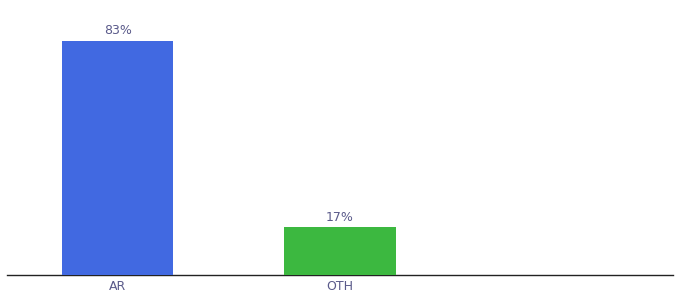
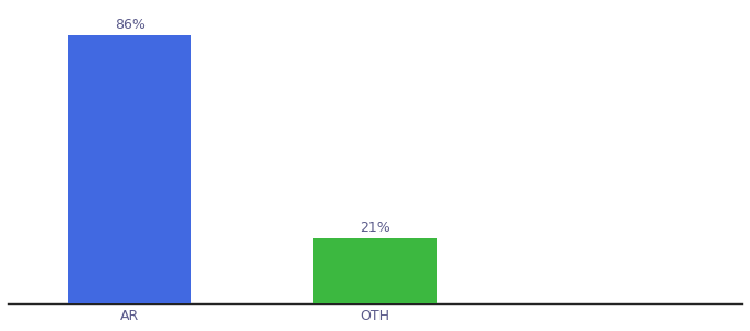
AR: 83% -> 86%
OTH: 17% -> 21%
